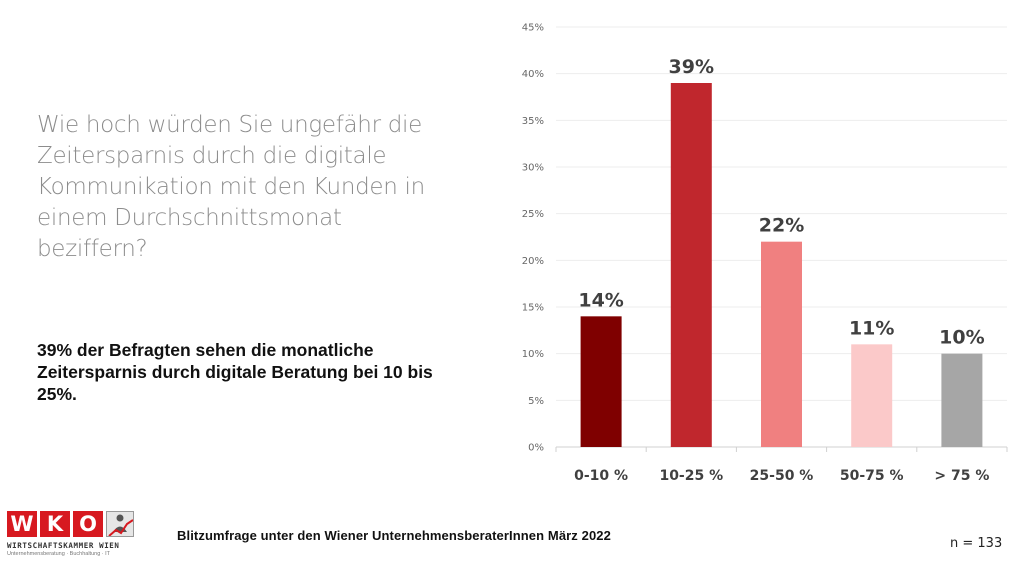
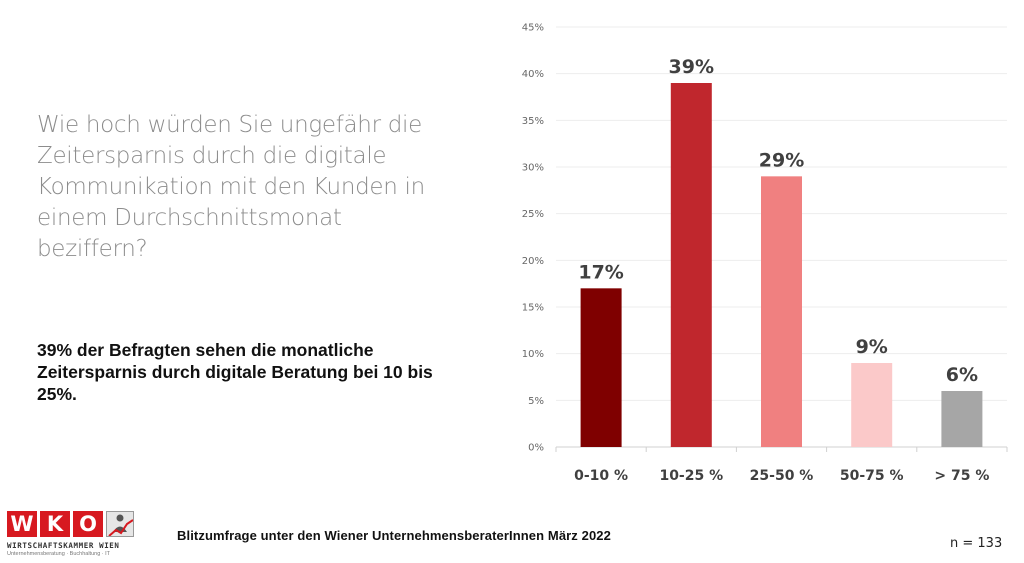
0-10 %: 14% -> 17%
25-50 %: 22% -> 29%
50-75 %: 11% -> 9%
> 75 %: 10% -> 6%
